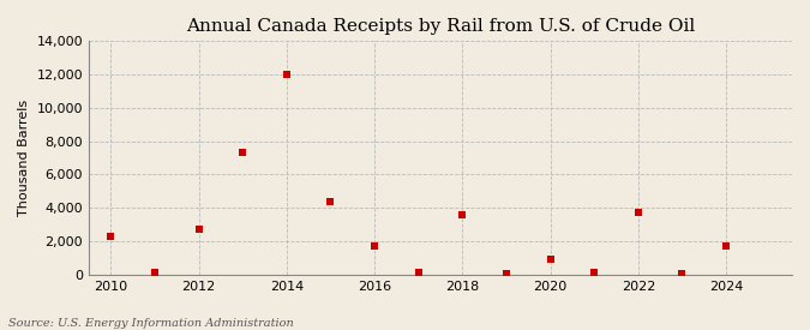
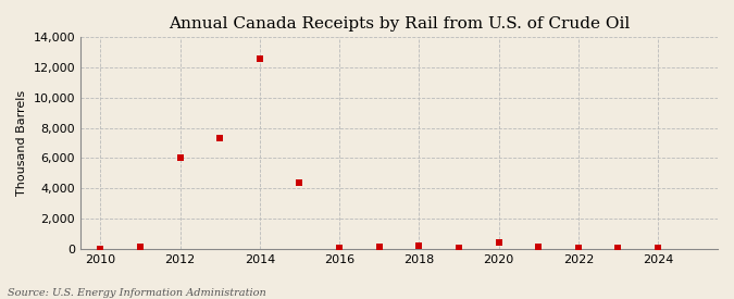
2010: 2,300 -> 0
2012: 2,700 -> 6,000
2014: 12,000 -> 12,600
2016: 1,700 -> 0
2018: 3,600 -> 200
2020: 900 -> 400
2022: 3,700 -> 100
2024: 1,700 -> 0
